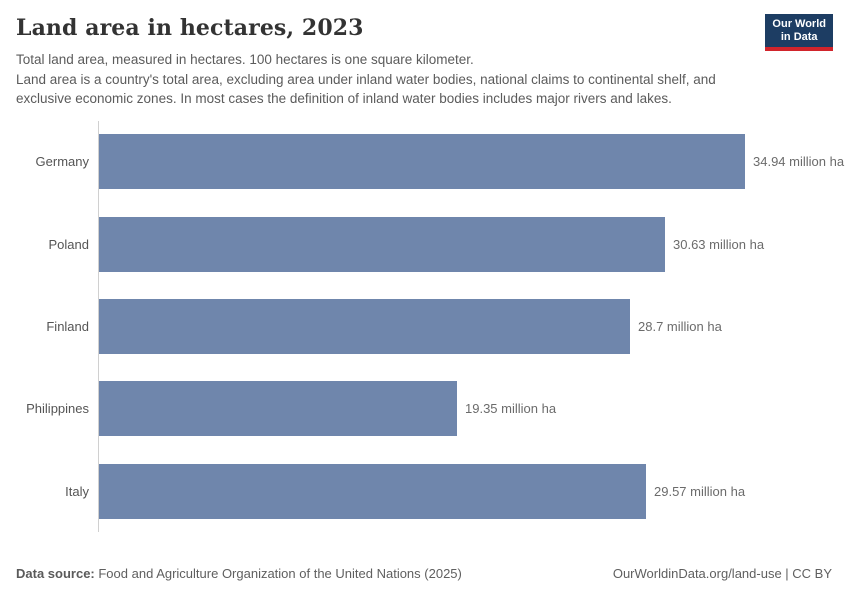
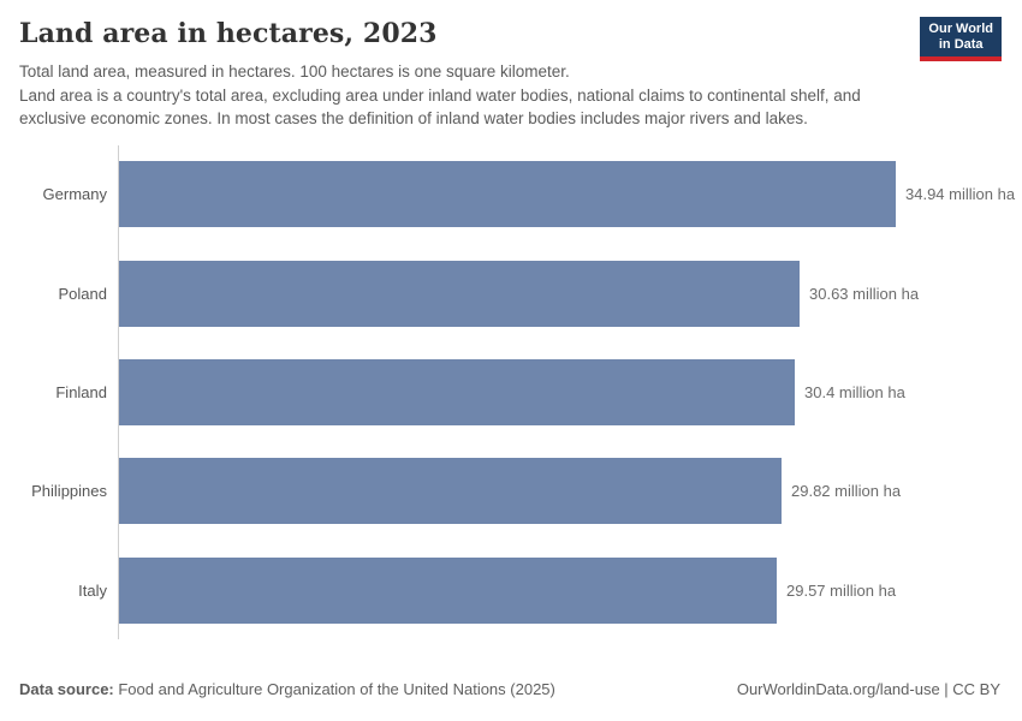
Finland: 28.7 -> 30.4
Philippines: 19.35 -> 29.82
